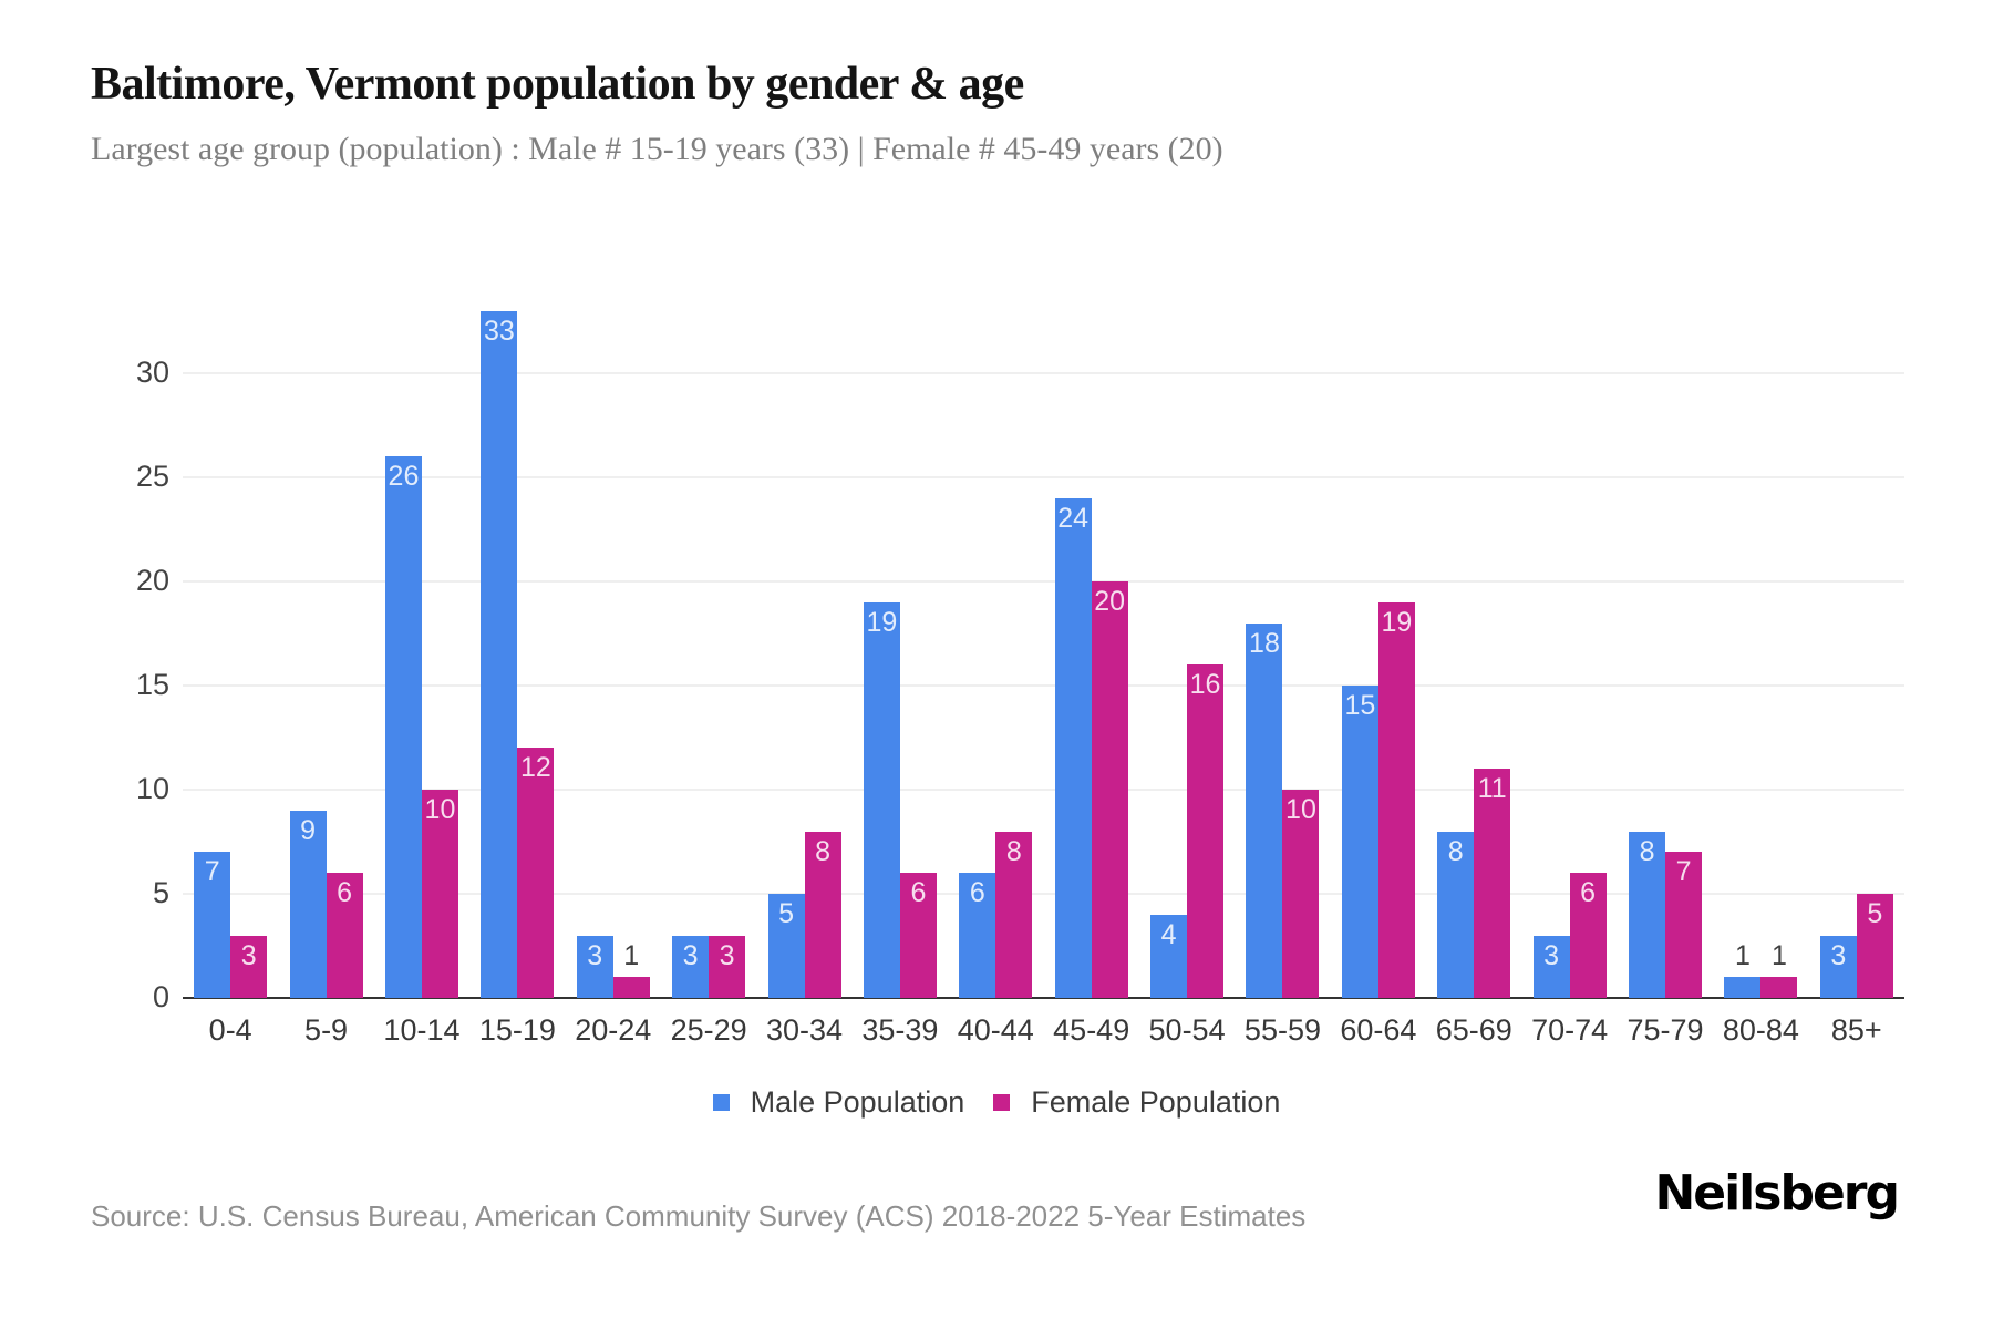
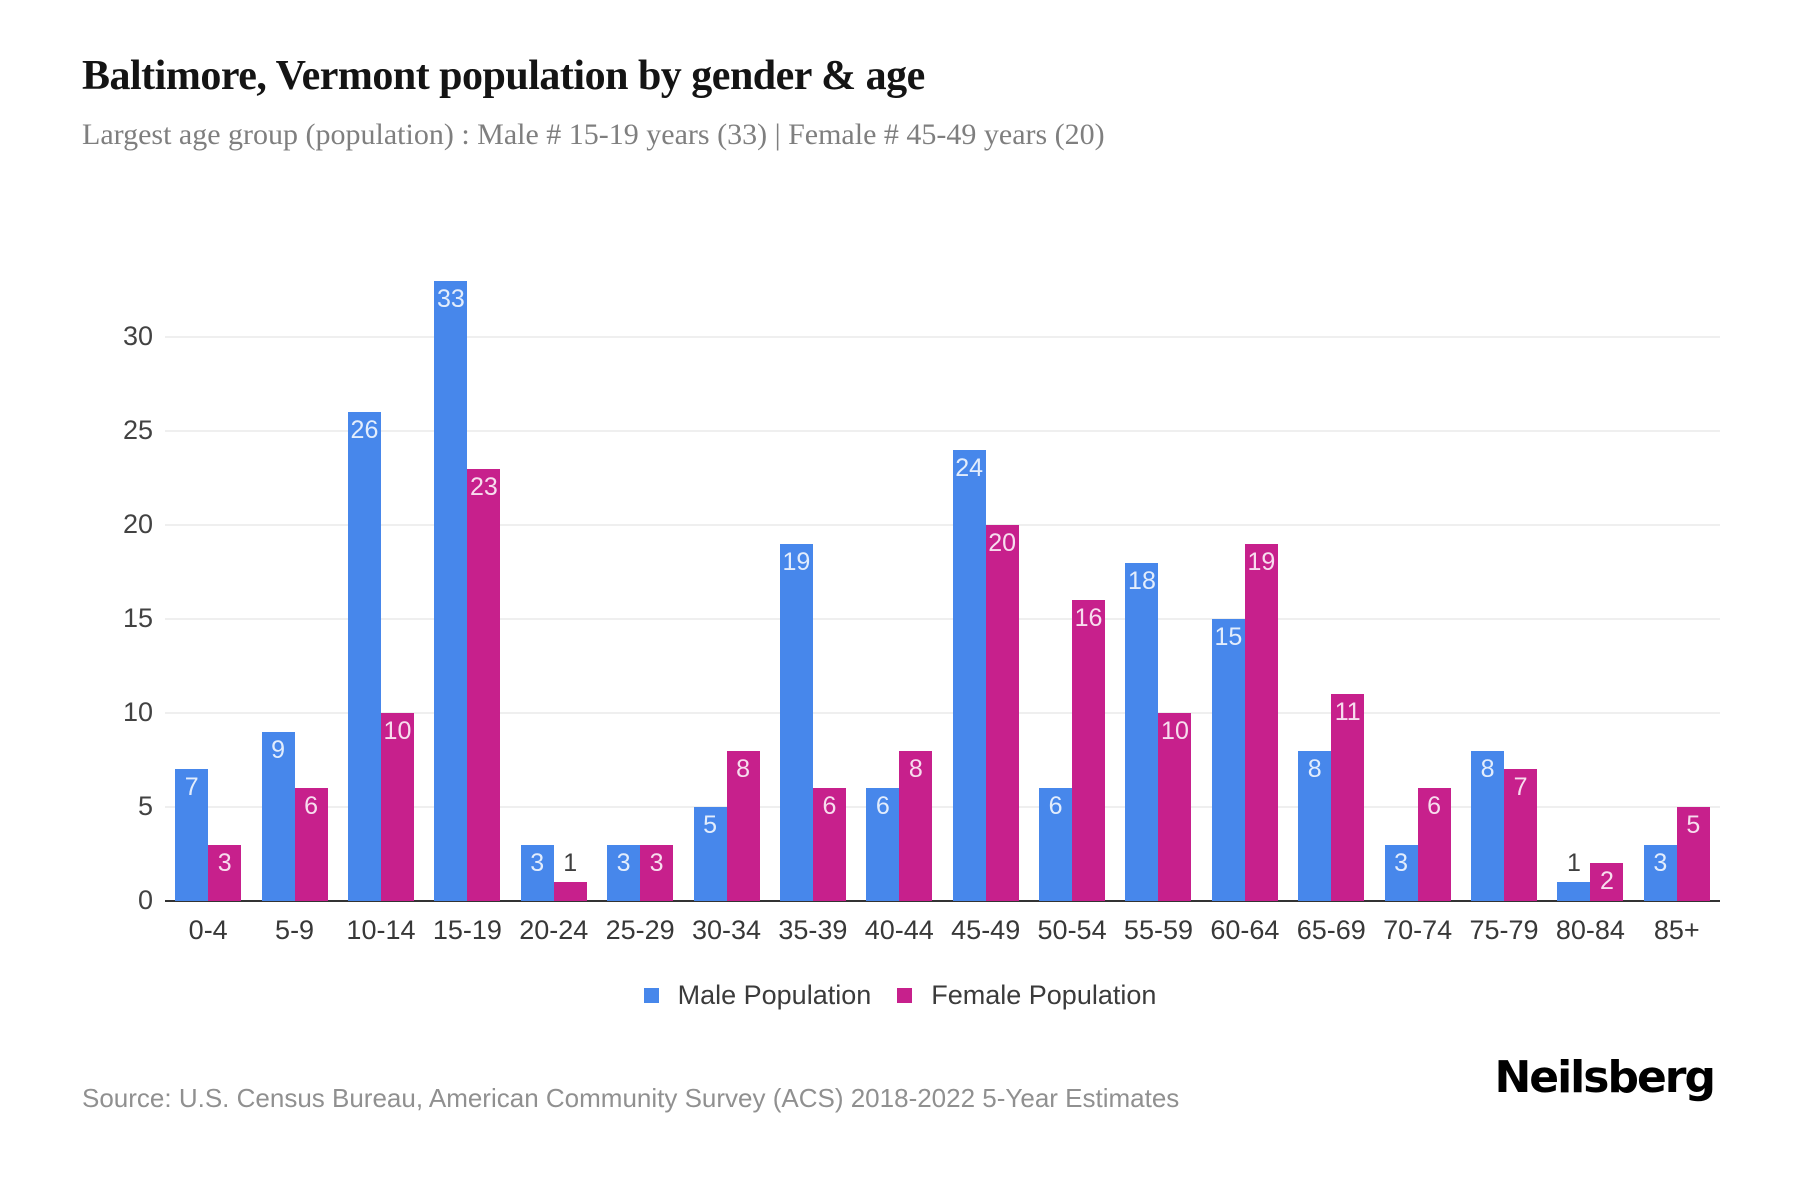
Female Population/15-19: 12 -> 23
Male Population/50-54: 4 -> 6
Female Population/80-84: 1 -> 2
